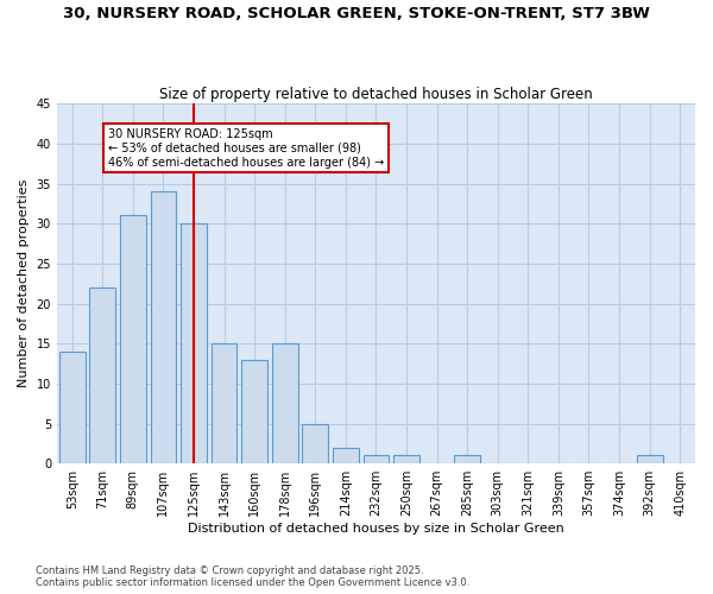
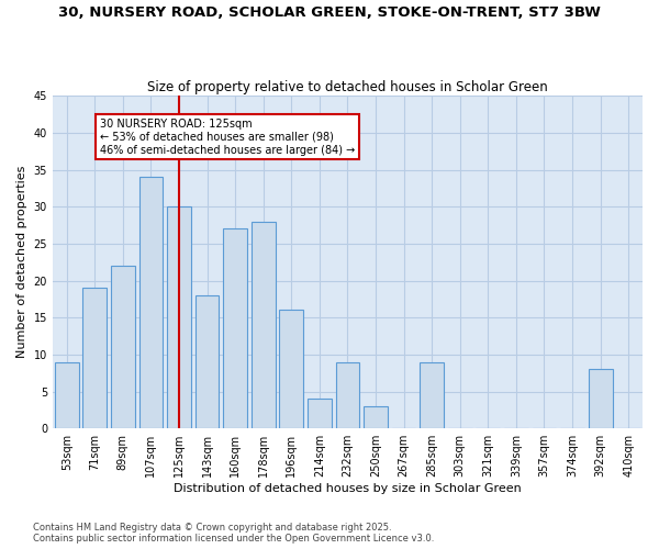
53sqm: 14 -> 9
71sqm: 22 -> 19
89sqm: 31 -> 22
143sqm: 15 -> 18
160sqm: 13 -> 27
178sqm: 15 -> 28
196sqm: 5 -> 16
214sqm: 2 -> 4
232sqm: 1 -> 9
250sqm: 1 -> 3
285sqm: 1 -> 9
392sqm: 1 -> 8
